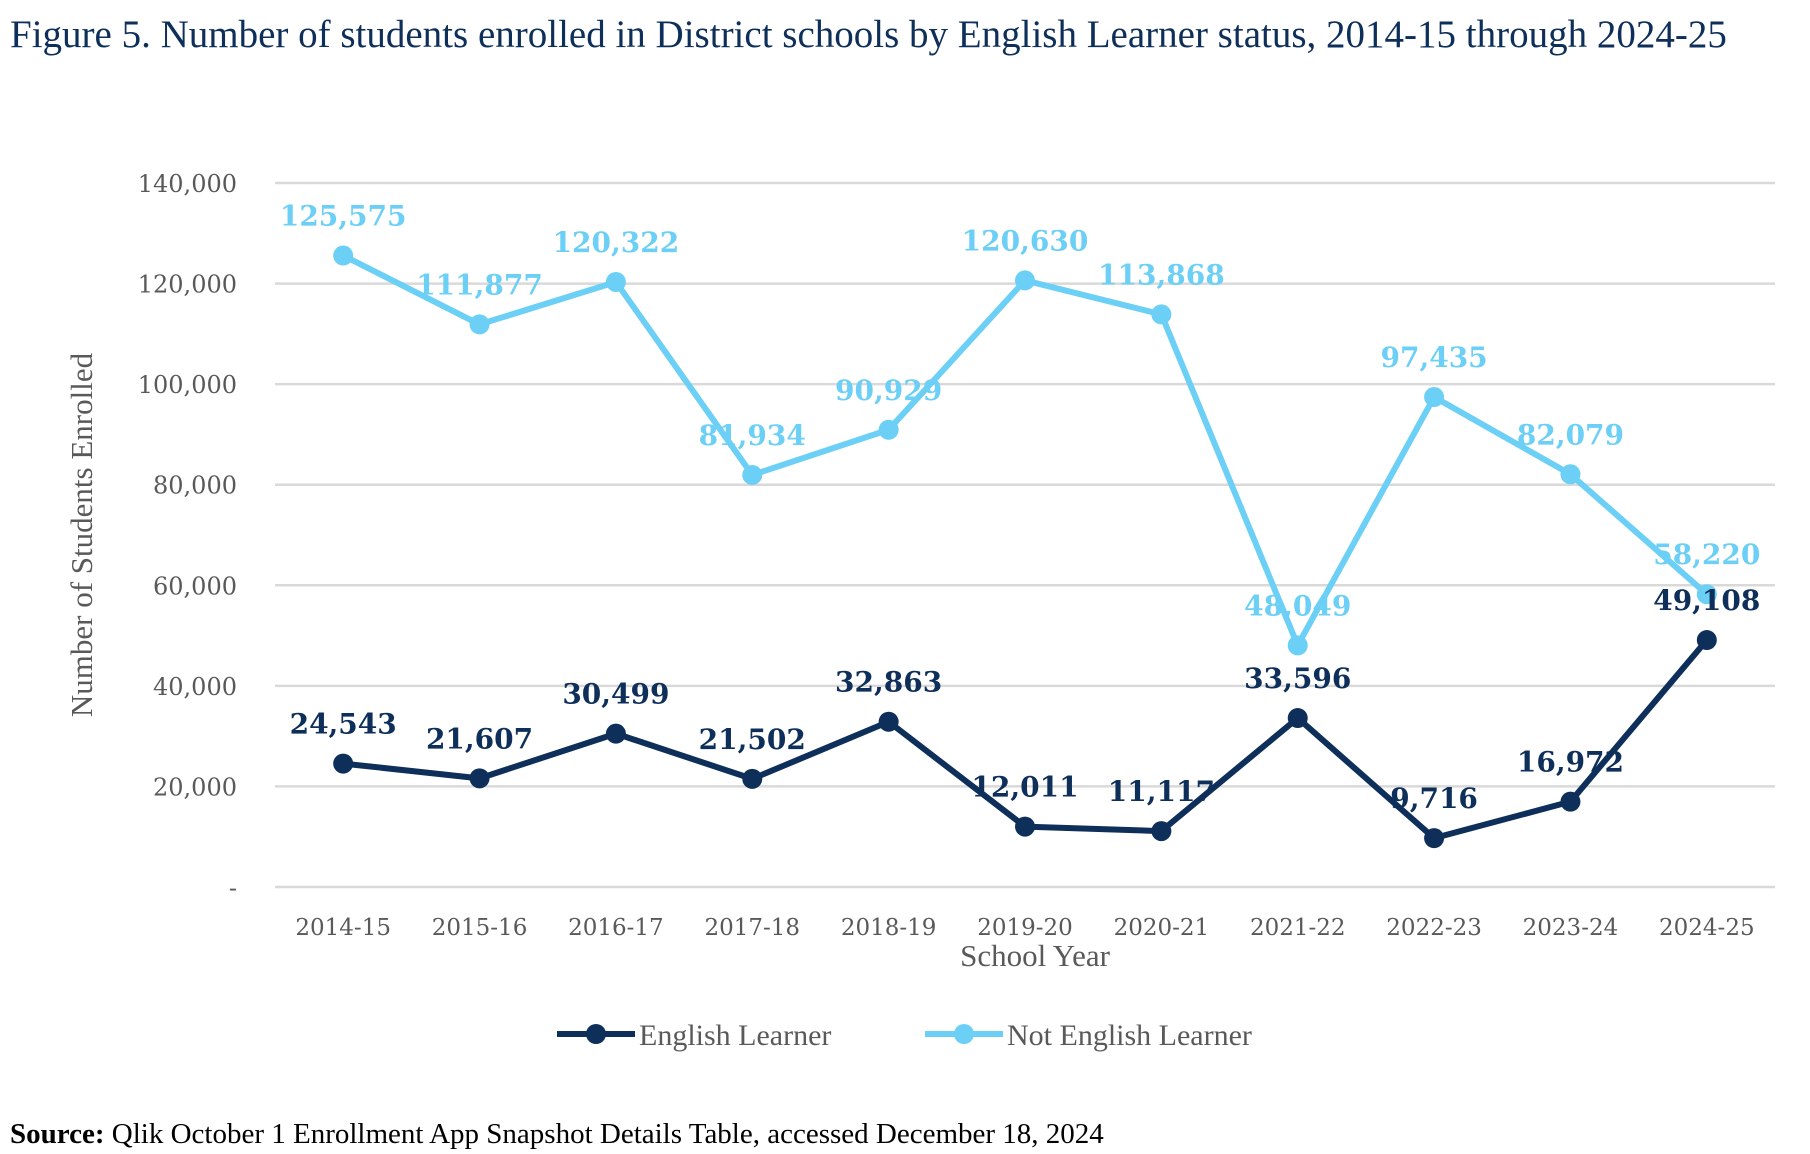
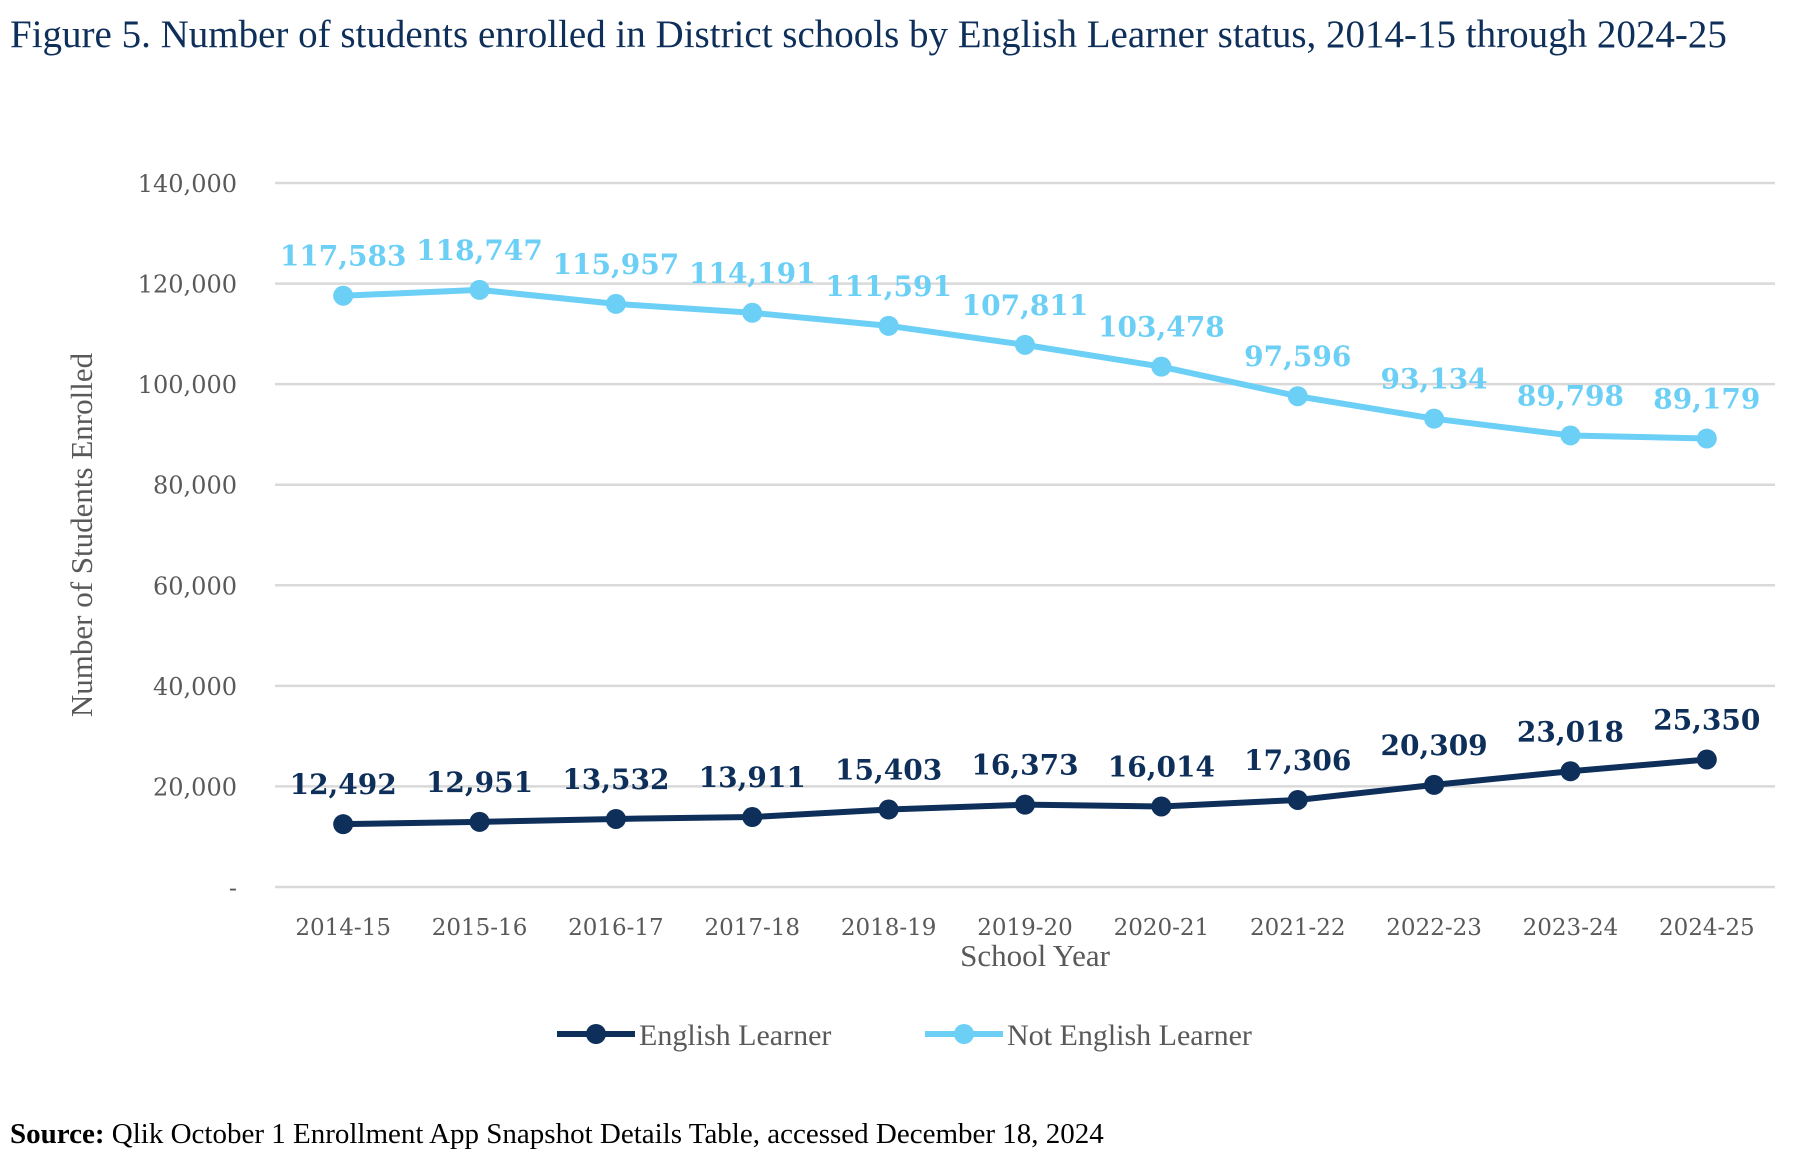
English Learner/2014-15: 24,543 -> 12,492
Not English Learner/2014-15: 125,575 -> 117,583
English Learner/2015-16: 21,607 -> 12,951
Not English Learner/2015-16: 111,877 -> 118,747
English Learner/2016-17: 30,499 -> 13,532
Not English Learner/2016-17: 120,322 -> 115,957
English Learner/2017-18: 21,502 -> 13,911
Not English Learner/2017-18: 81,934 -> 114,191
English Learner/2018-19: 32,863 -> 15,403
Not English Learner/2018-19: 90,929 -> 111,591
English Learner/2019-20: 12,011 -> 16,373
Not English Learner/2019-20: 120,630 -> 107,811
English Learner/2020-21: 11,117 -> 16,014
Not English Learner/2020-21: 113,868 -> 103,478
English Learner/2021-22: 33,596 -> 17,306
Not English Learner/2021-22: 48,049 -> 97,596
English Learner/2022-23: 9,716 -> 20,309
Not English Learner/2022-23: 97,435 -> 93,134
English Learner/2023-24: 16,972 -> 23,018
Not English Learner/2023-24: 82,079 -> 89,798
English Learner/2024-25: 49,108 -> 25,350
Not English Learner/2024-25: 58,220 -> 89,179
